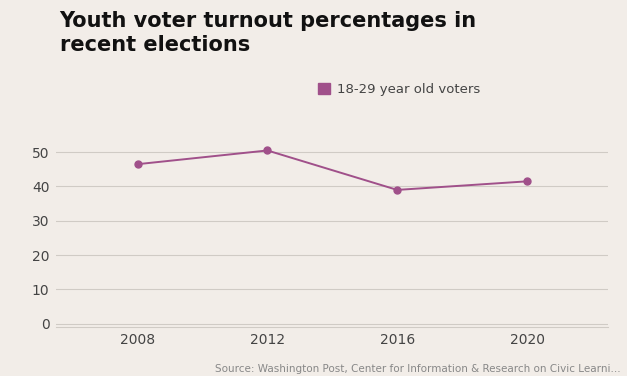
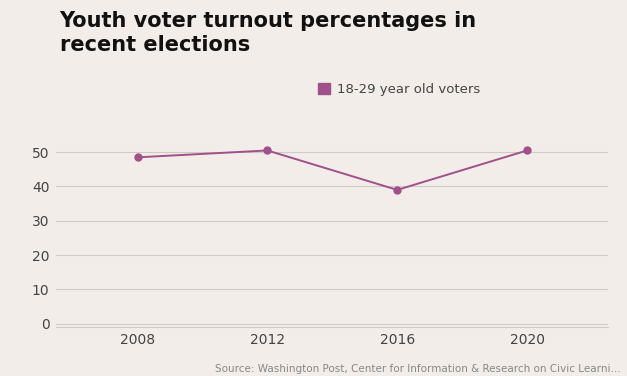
2008: 46.5 -> 48.5
2020: 41.5 -> 50.5
